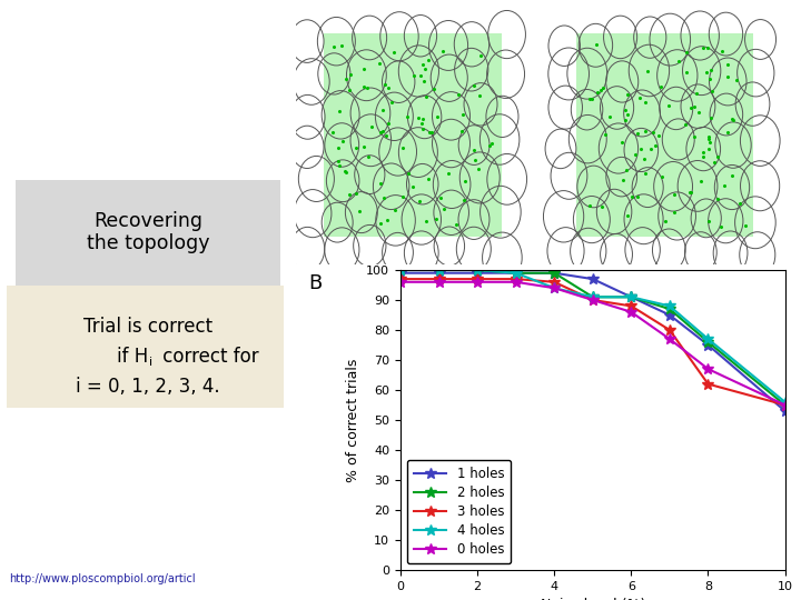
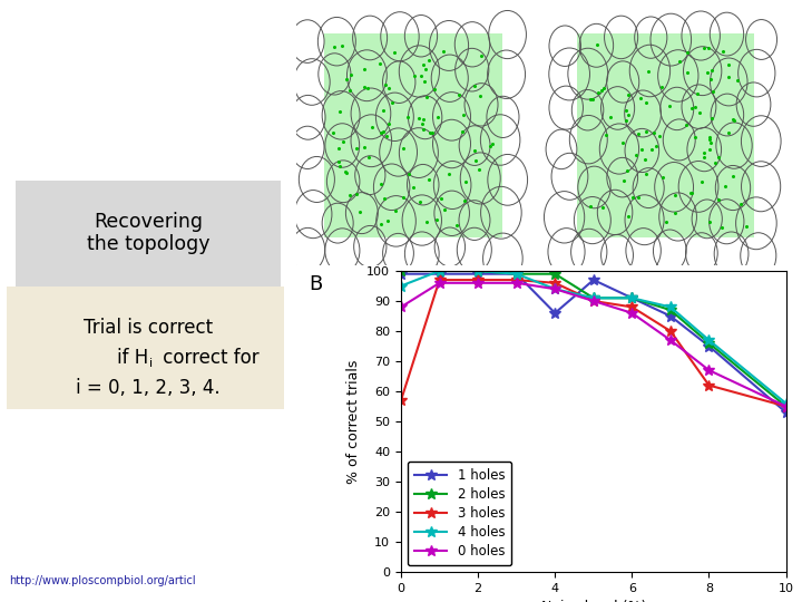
3 holes/0: 97 -> 57
4 holes/0: 100 -> 95
0 holes/0: 96 -> 88
1 holes/4: 99 -> 86
